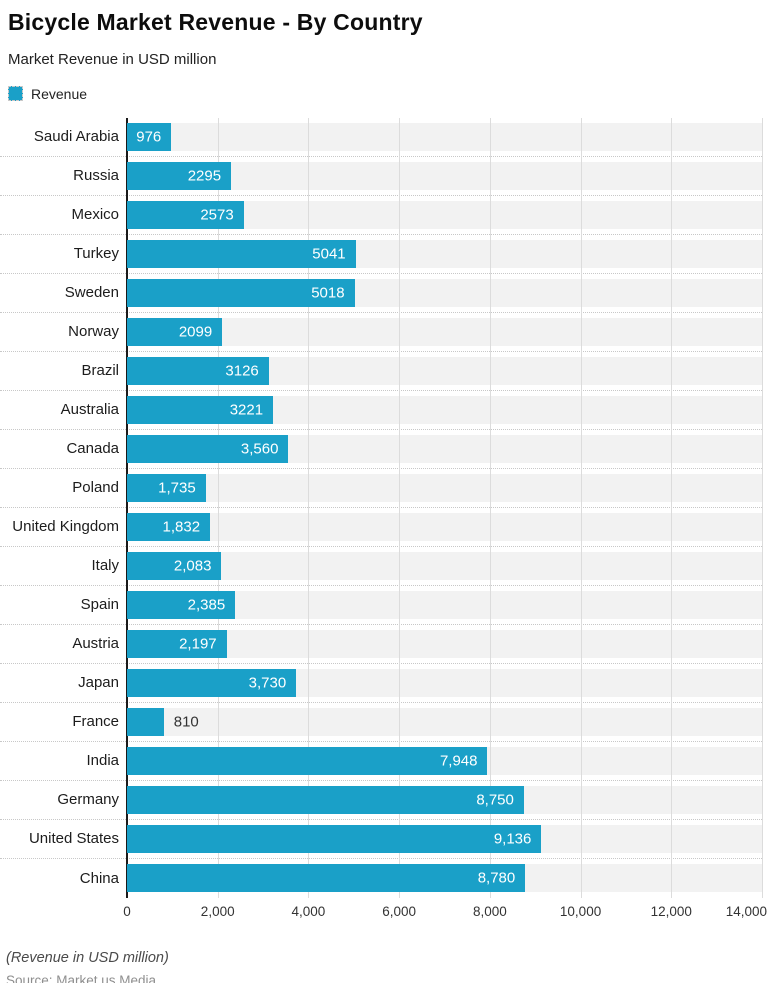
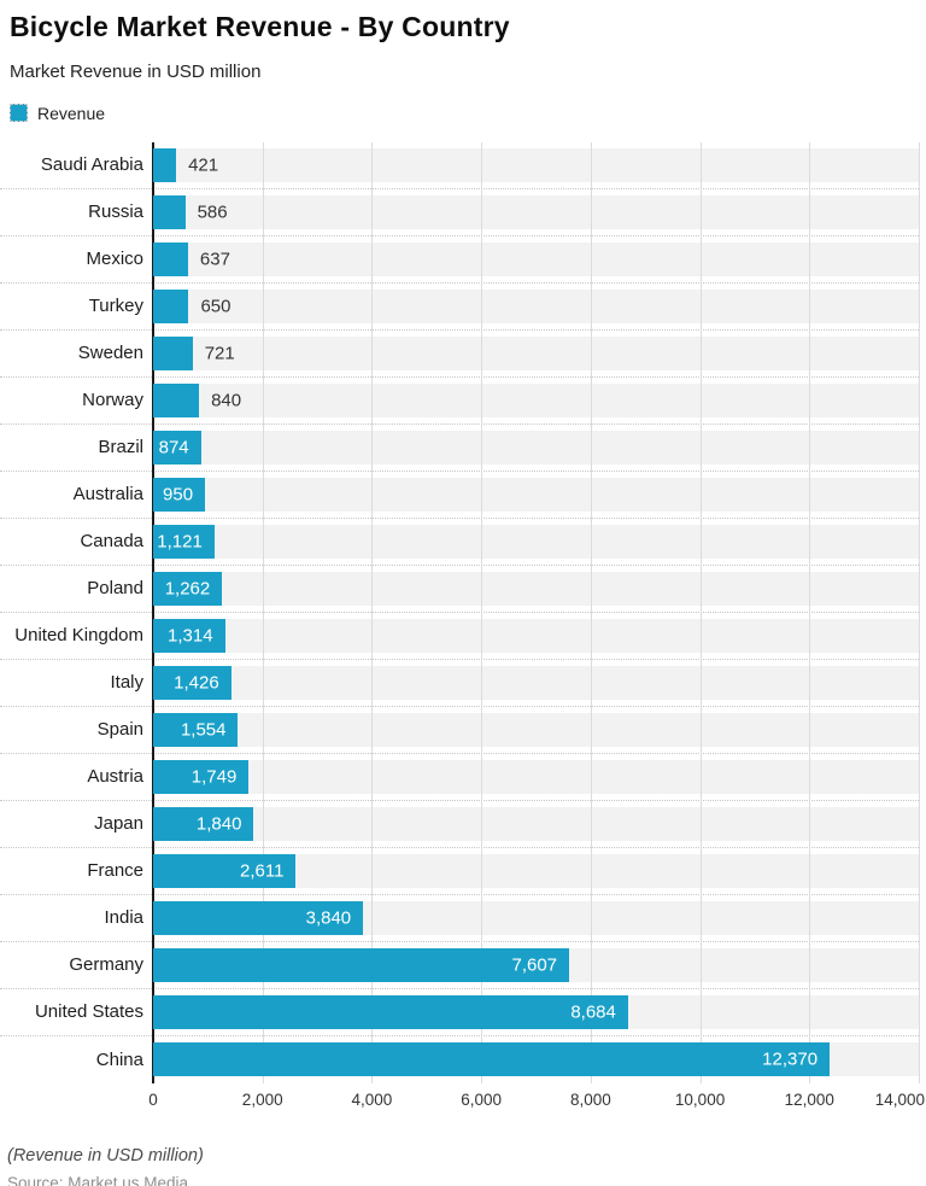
Saudi Arabia: 976 -> 421
Russia: 2295 -> 586
Mexico: 2573 -> 637
Turkey: 5041 -> 650
Sweden: 5018 -> 721
Norway: 2099 -> 840
Brazil: 3126 -> 874
Australia: 3221 -> 950
Canada: 3,560 -> 1,121
Poland: 1,735 -> 1,262
United Kingdom: 1,832 -> 1,314
Italy: 2,083 -> 1,426
Spain: 2,385 -> 1,554
Austria: 2,197 -> 1,749
Japan: 3,730 -> 1,840
France: 810 -> 2,611
India: 7,948 -> 3,840
Germany: 8,750 -> 7,607
United States: 9,136 -> 8,684
China: 8,780 -> 12,370
